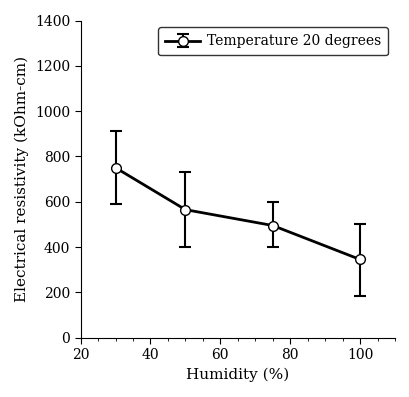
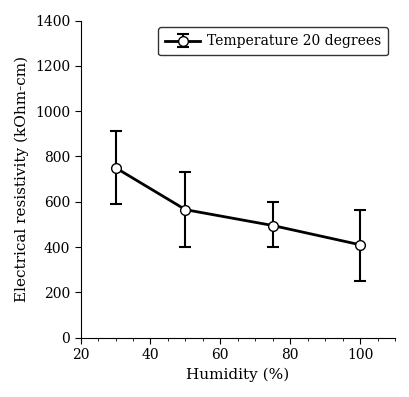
100: 345 -> 410
